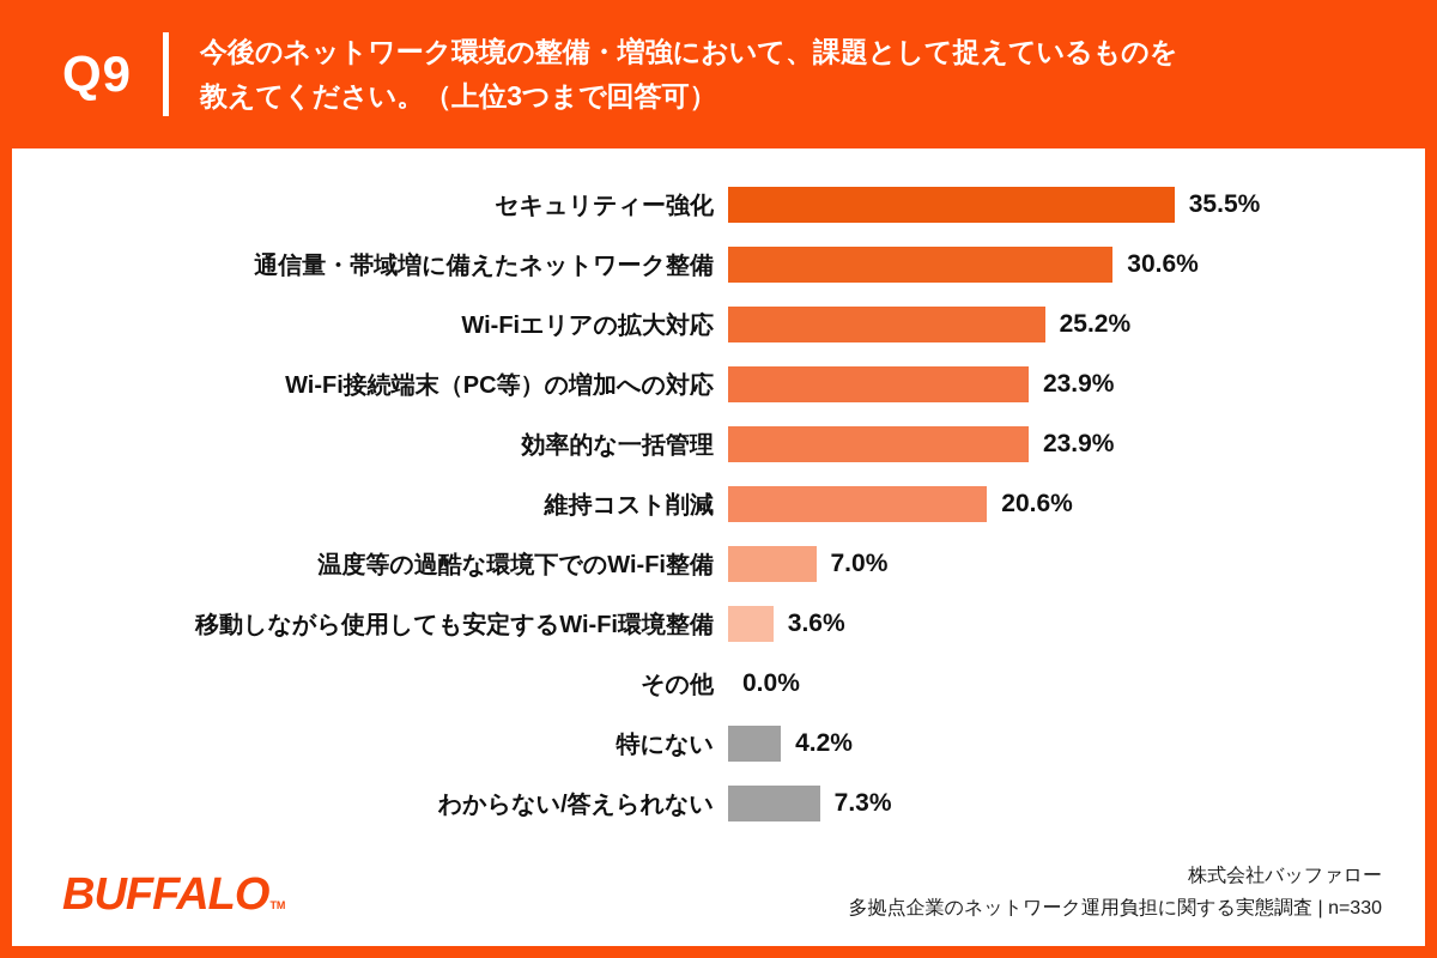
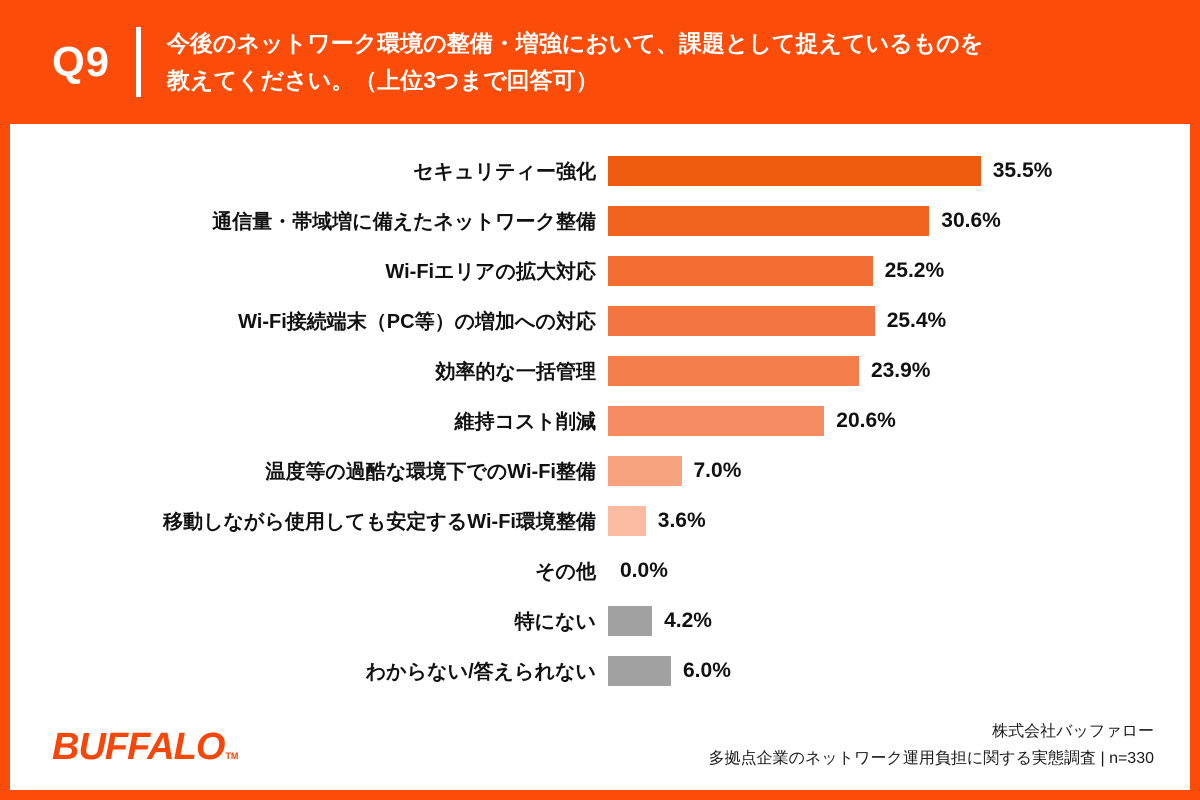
Wi-Fi接続端末（PC等）の増加への対応: 23.9% -> 25.4%
わからない/答えられない: 7.3% -> 6.0%
